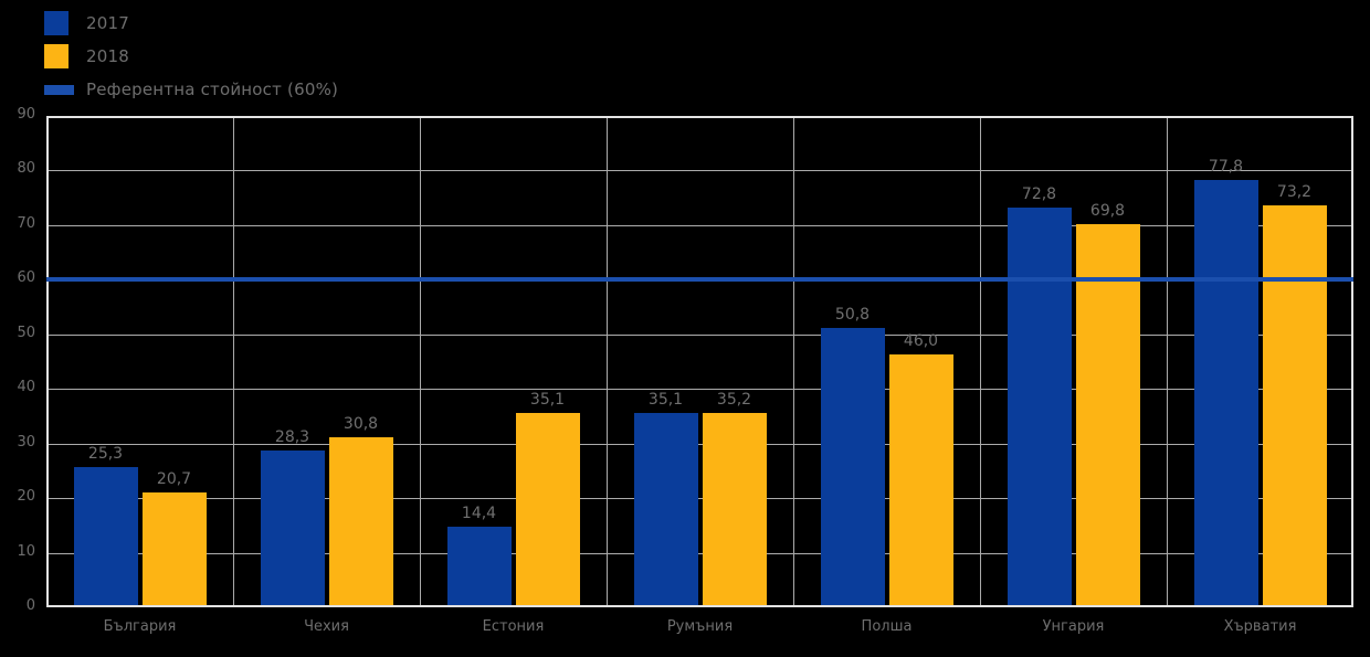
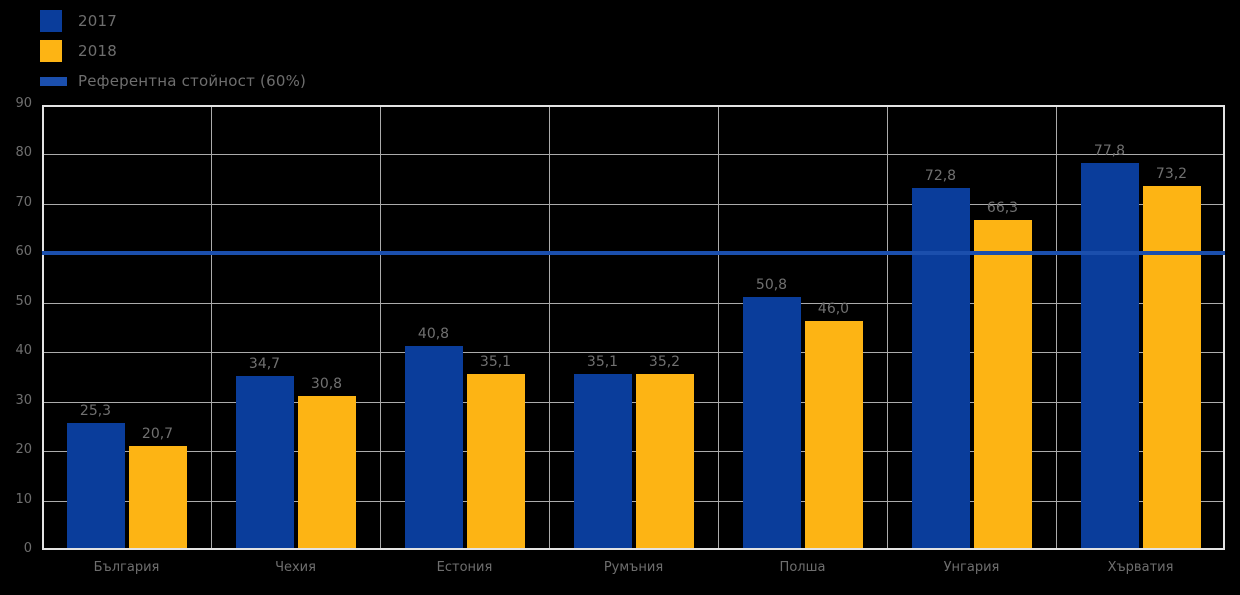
2017/Чехия: 28,3 -> 34,7
2017/Естония: 14,4 -> 40,8
2018/Унгария: 69,8 -> 66,3
